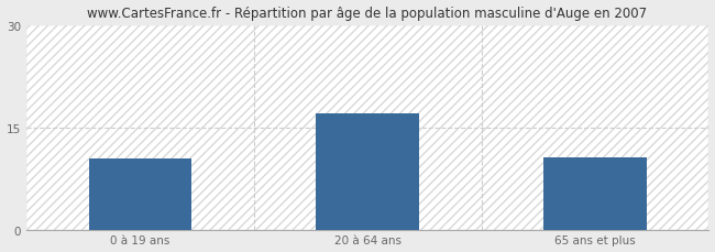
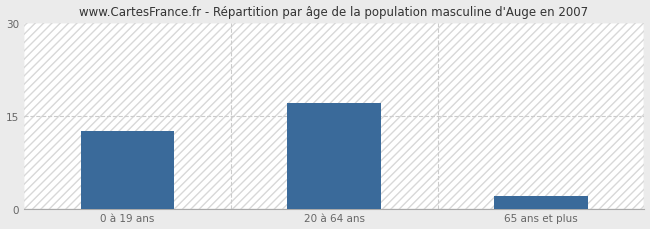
0 à 19 ans: 10.4 -> 12.5
65 ans et plus: 10.6 -> 2.0
